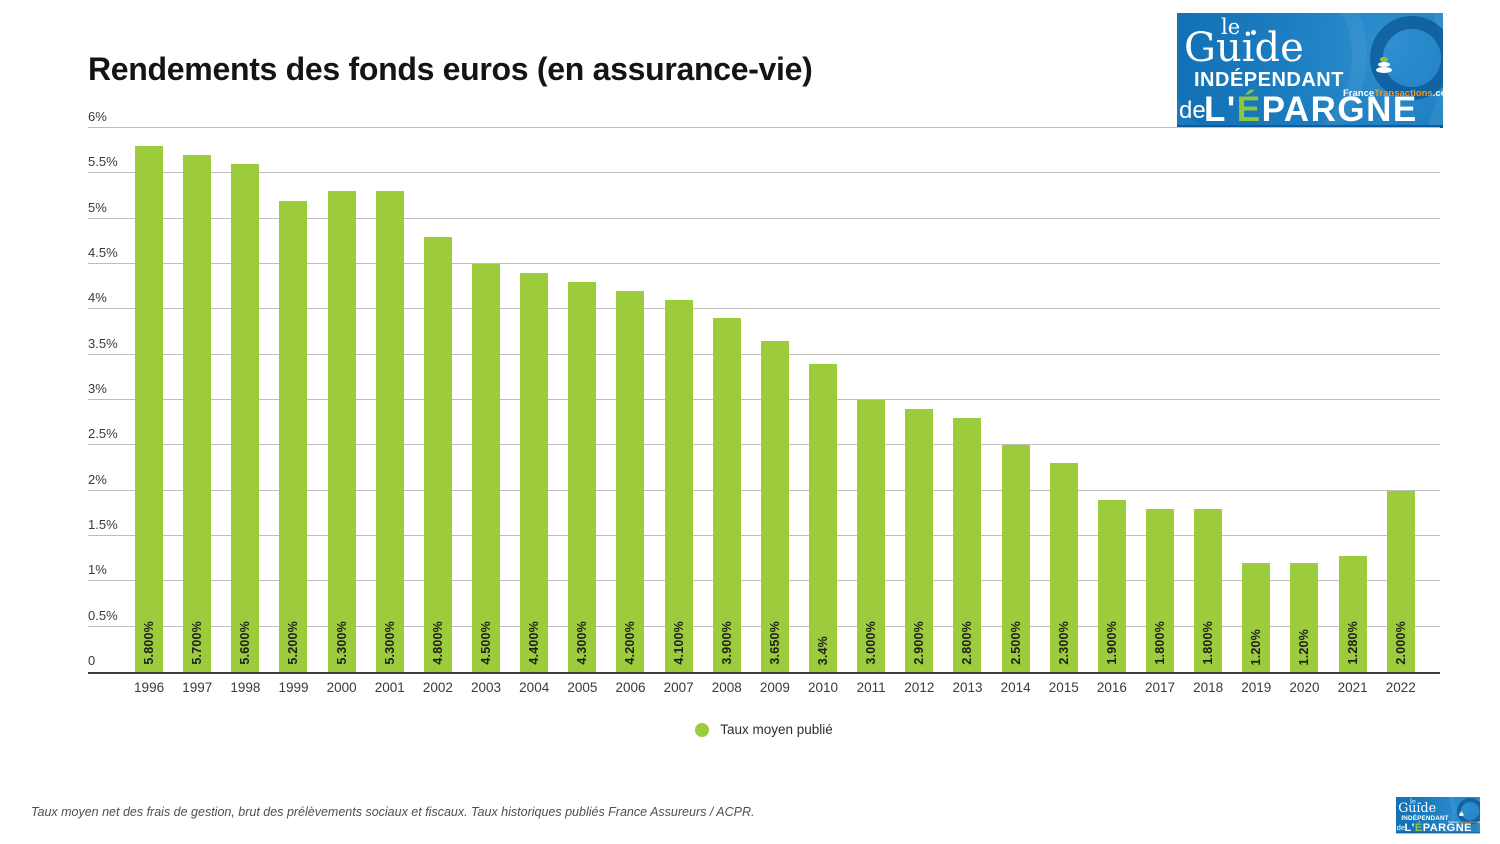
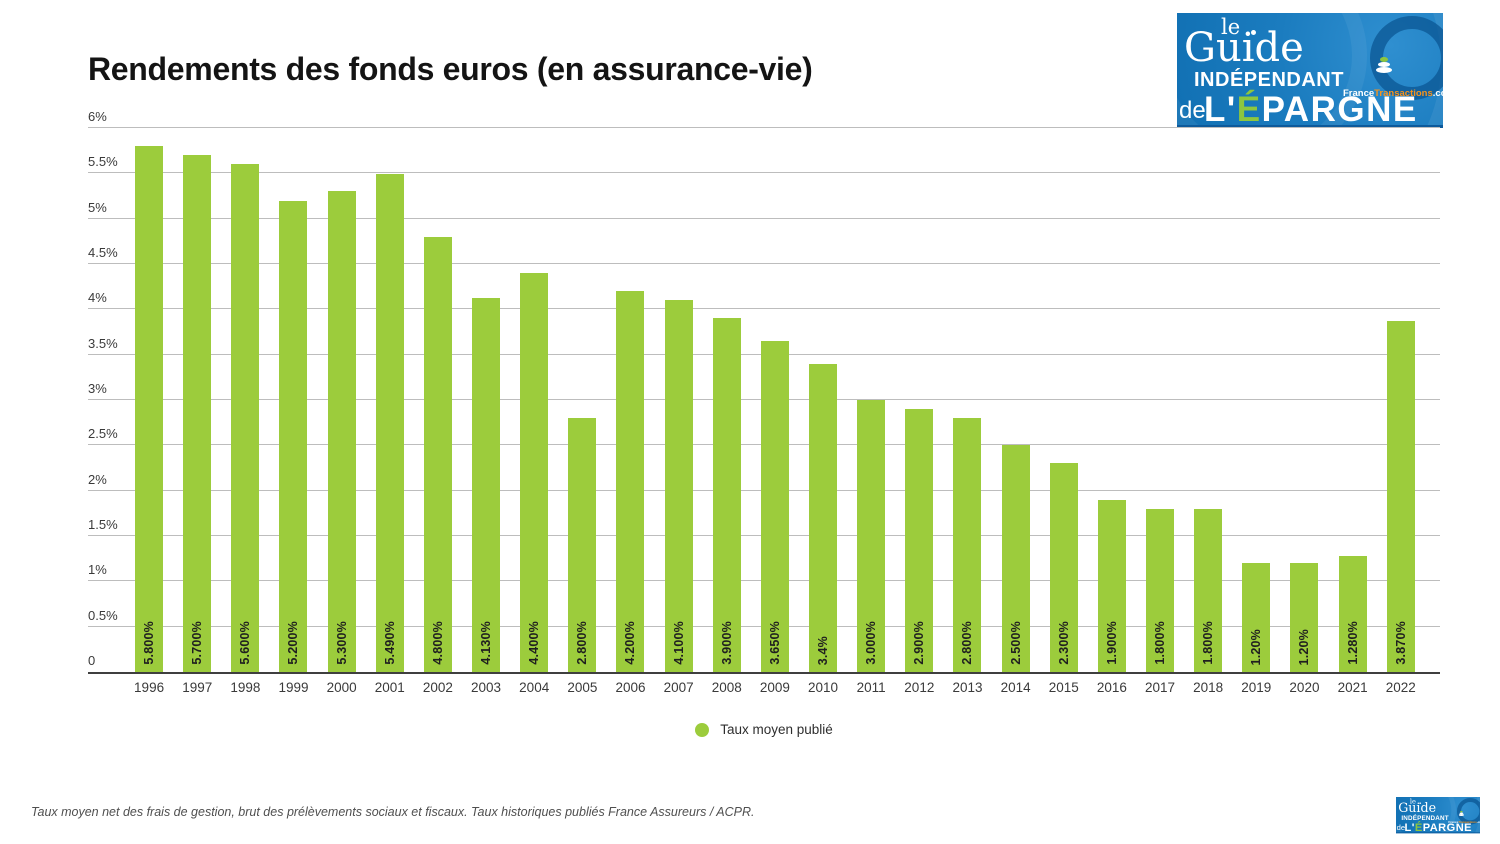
2001: 5.300% -> 5.490%
2003: 4.500% -> 4.130%
2005: 4.300% -> 2.800%
2022: 2.000% -> 3.870%
